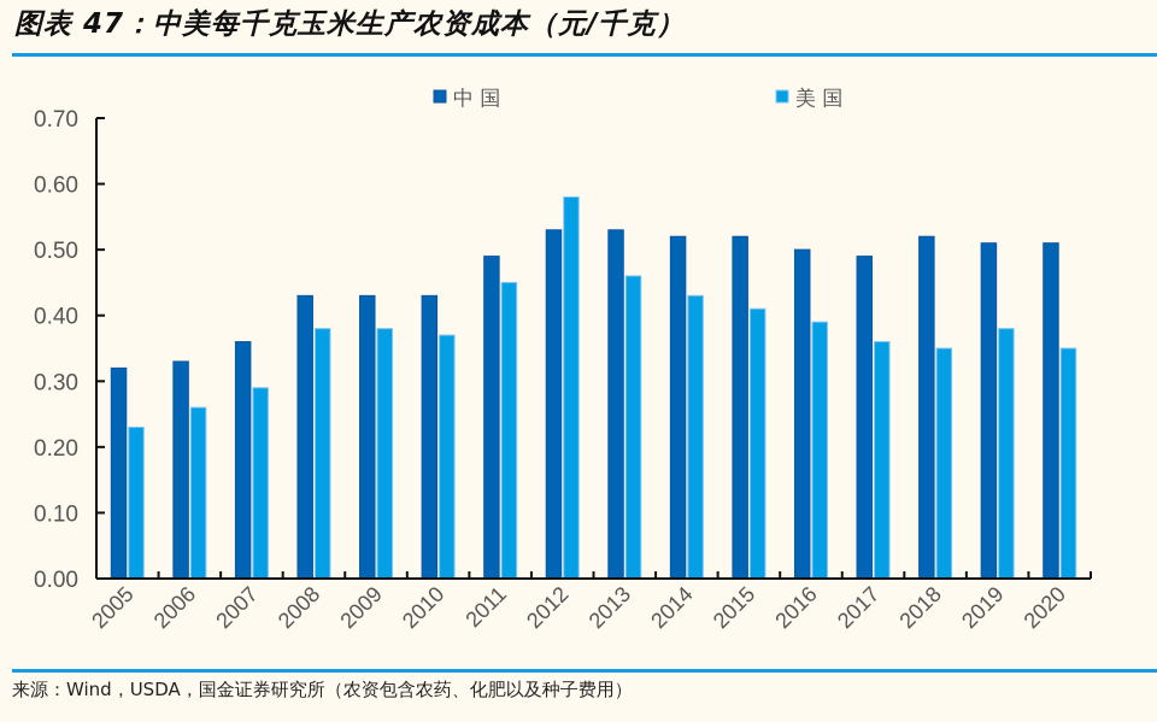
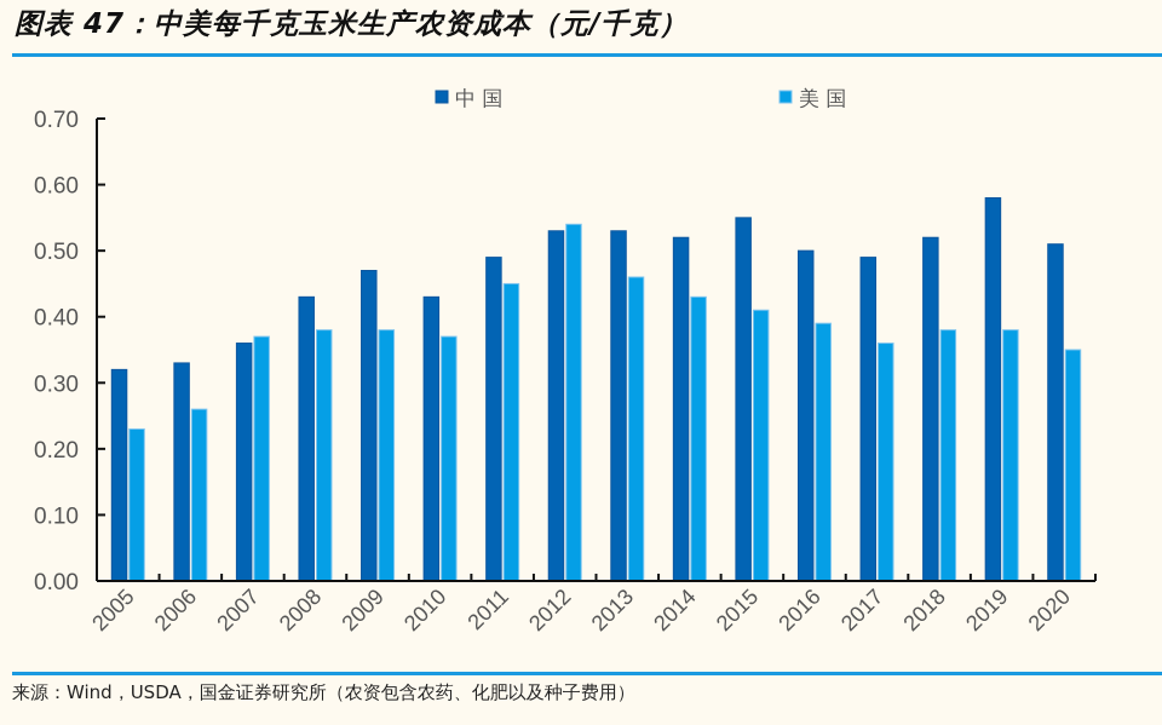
美国/2007: 0.29 -> 0.37
中国/2009: 0.43 -> 0.47
美国/2012: 0.58 -> 0.54
中国/2015: 0.52 -> 0.55
美国/2018: 0.35 -> 0.38
中国/2019: 0.51 -> 0.58
